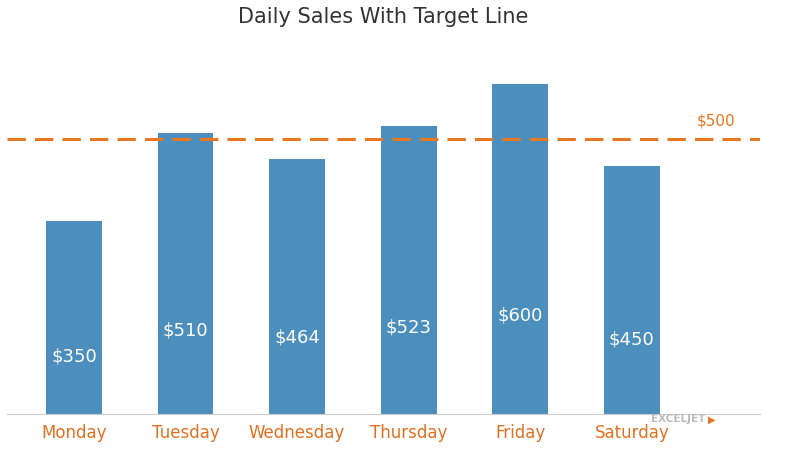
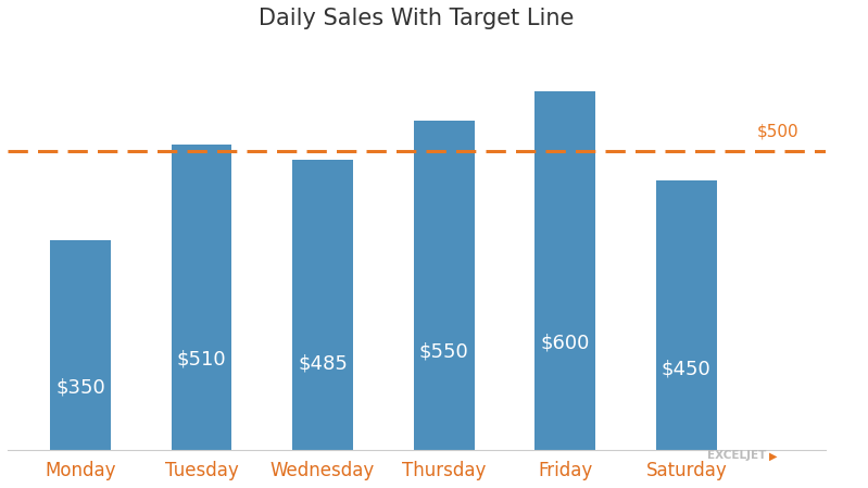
Wednesday: $464 -> $485
Thursday: $523 -> $550
